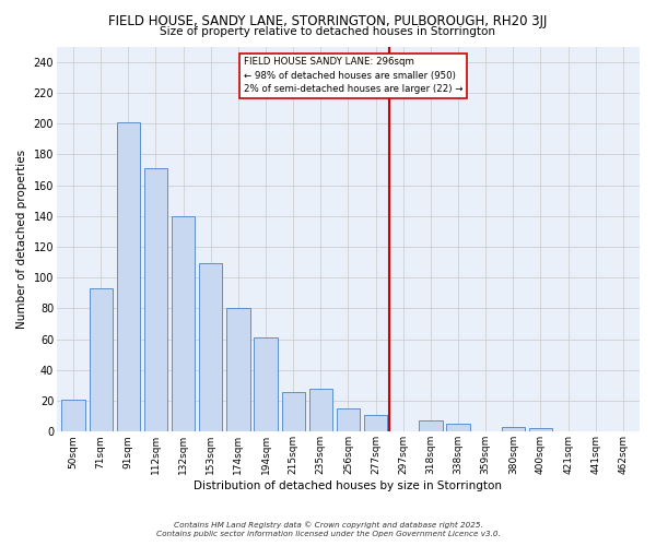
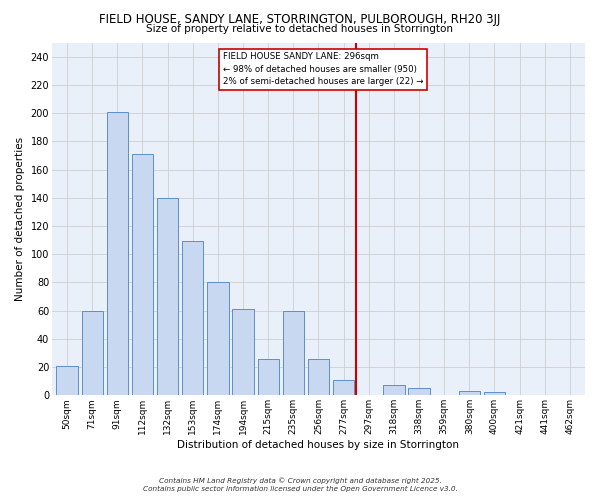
71sqm: 93 -> 60
235sqm: 28 -> 60
256sqm: 15 -> 26
